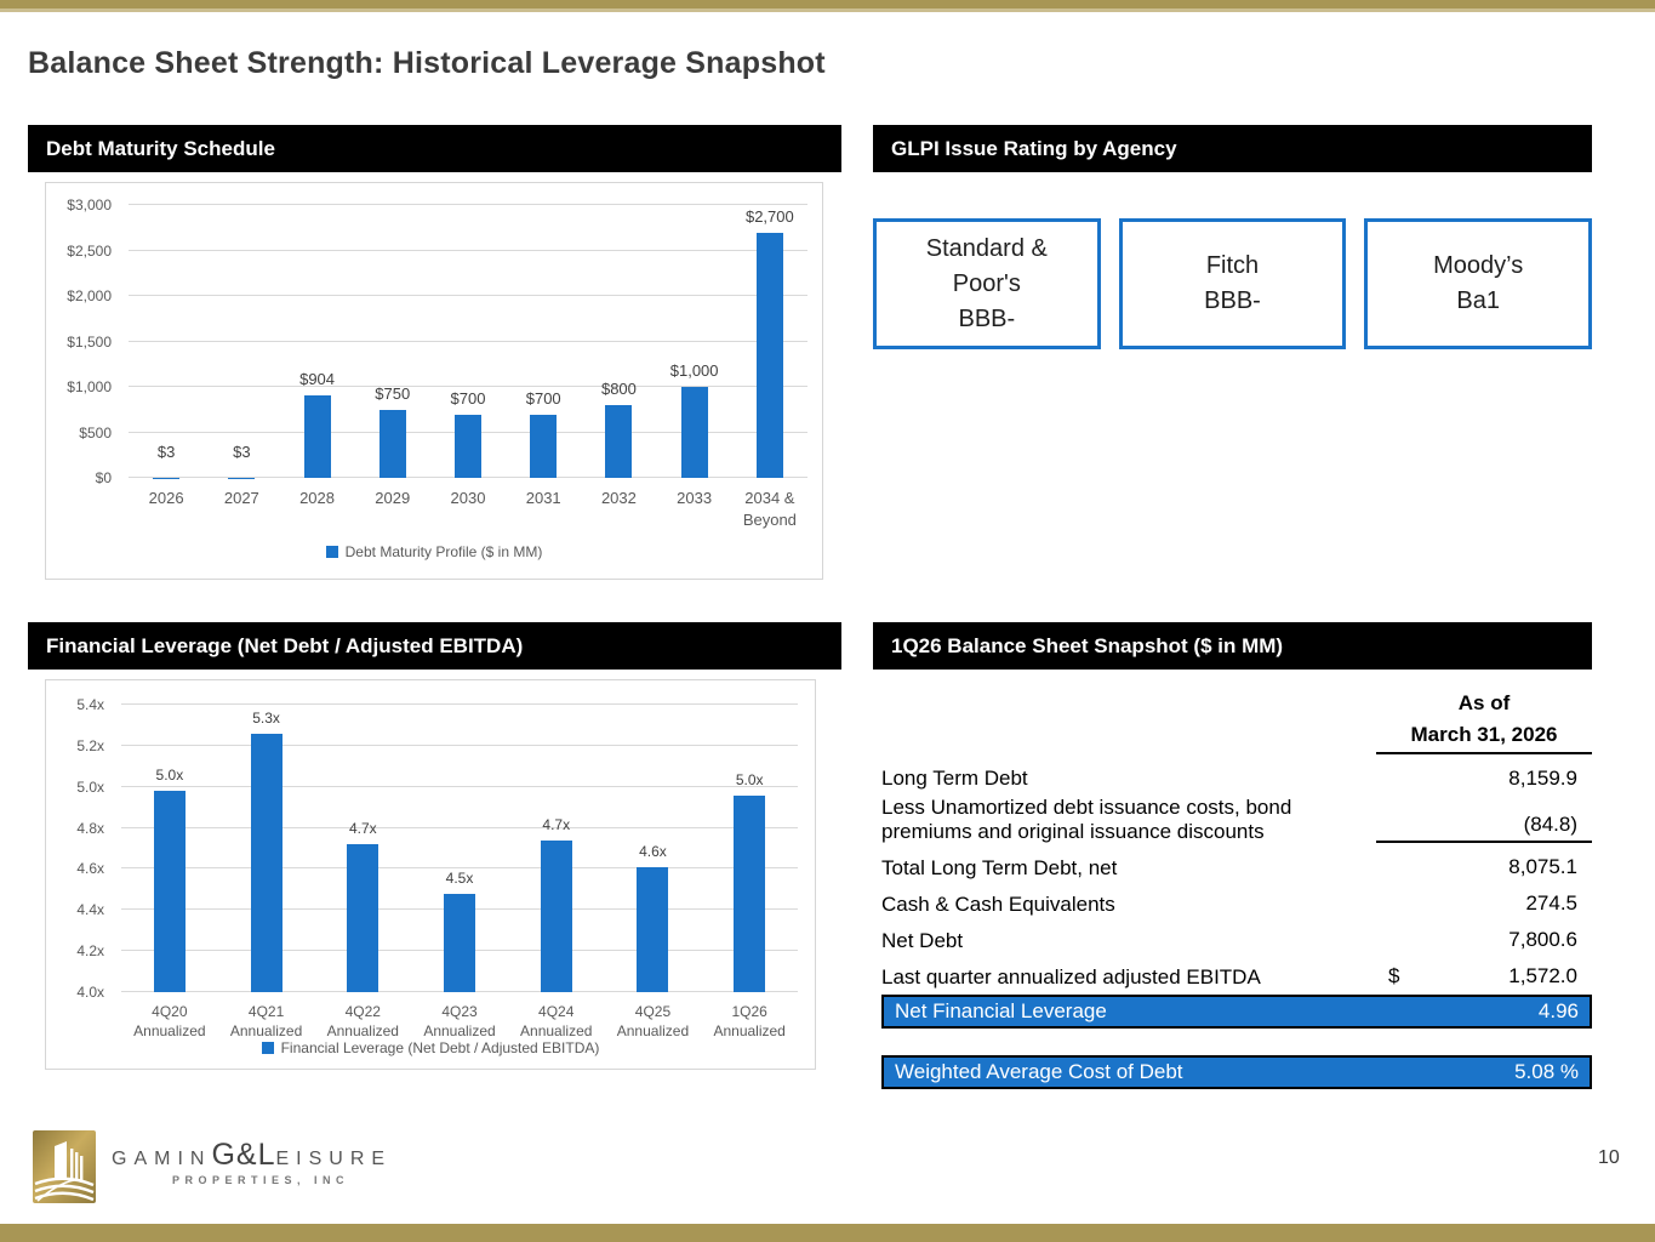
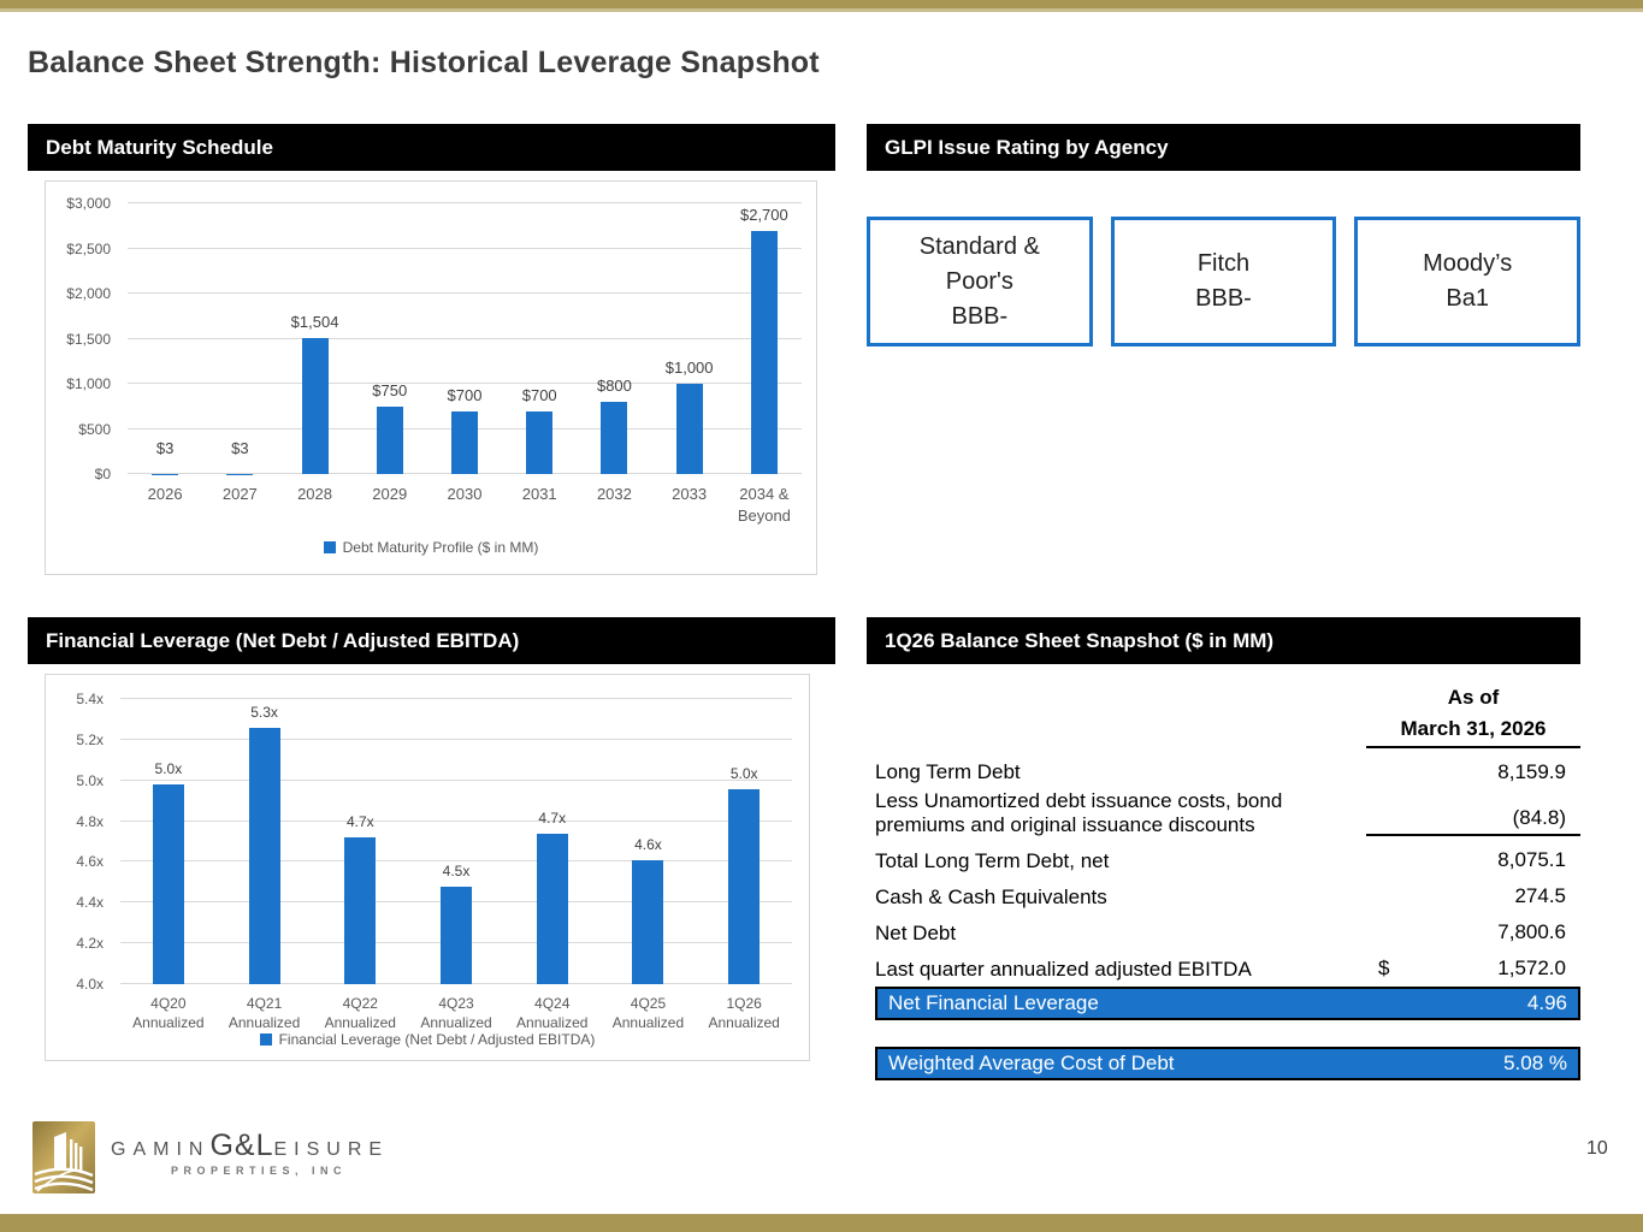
Debt Maturity Schedule/2028: $904 -> $1,504
